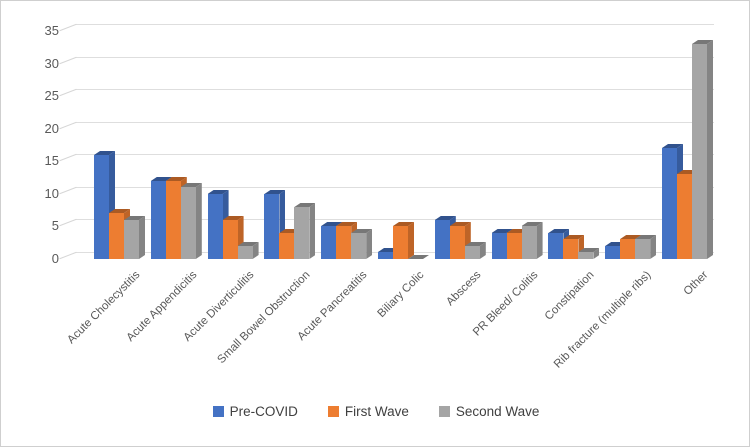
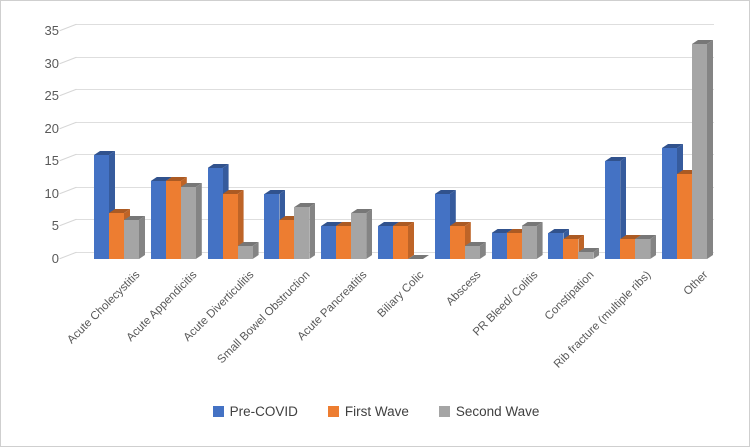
Pre-COVID/Acute Diverticulitis: 10 -> 14
First Wave/Acute Diverticulitis: 6 -> 10
First Wave/Small Bowel Obstruction: 4 -> 6
Second Wave/Acute Pancreatitis: 4 -> 7
Pre-COVID/Biliary Colic: 1 -> 5
Pre-COVID/Abscess: 6 -> 10
Pre-COVID/Rib fracture (multiple ribs): 2 -> 15
